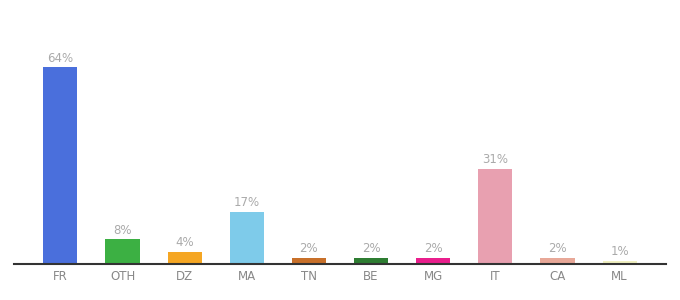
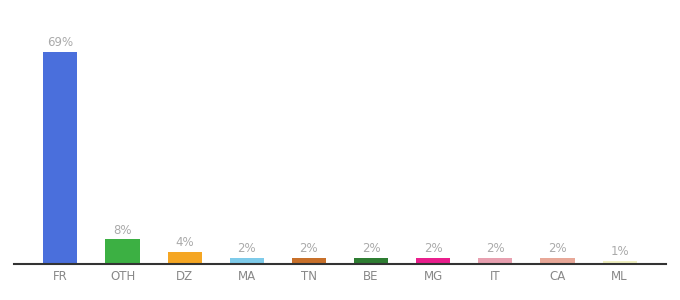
FR: 64% -> 69%
MA: 17% -> 2%
IT: 31% -> 2%
